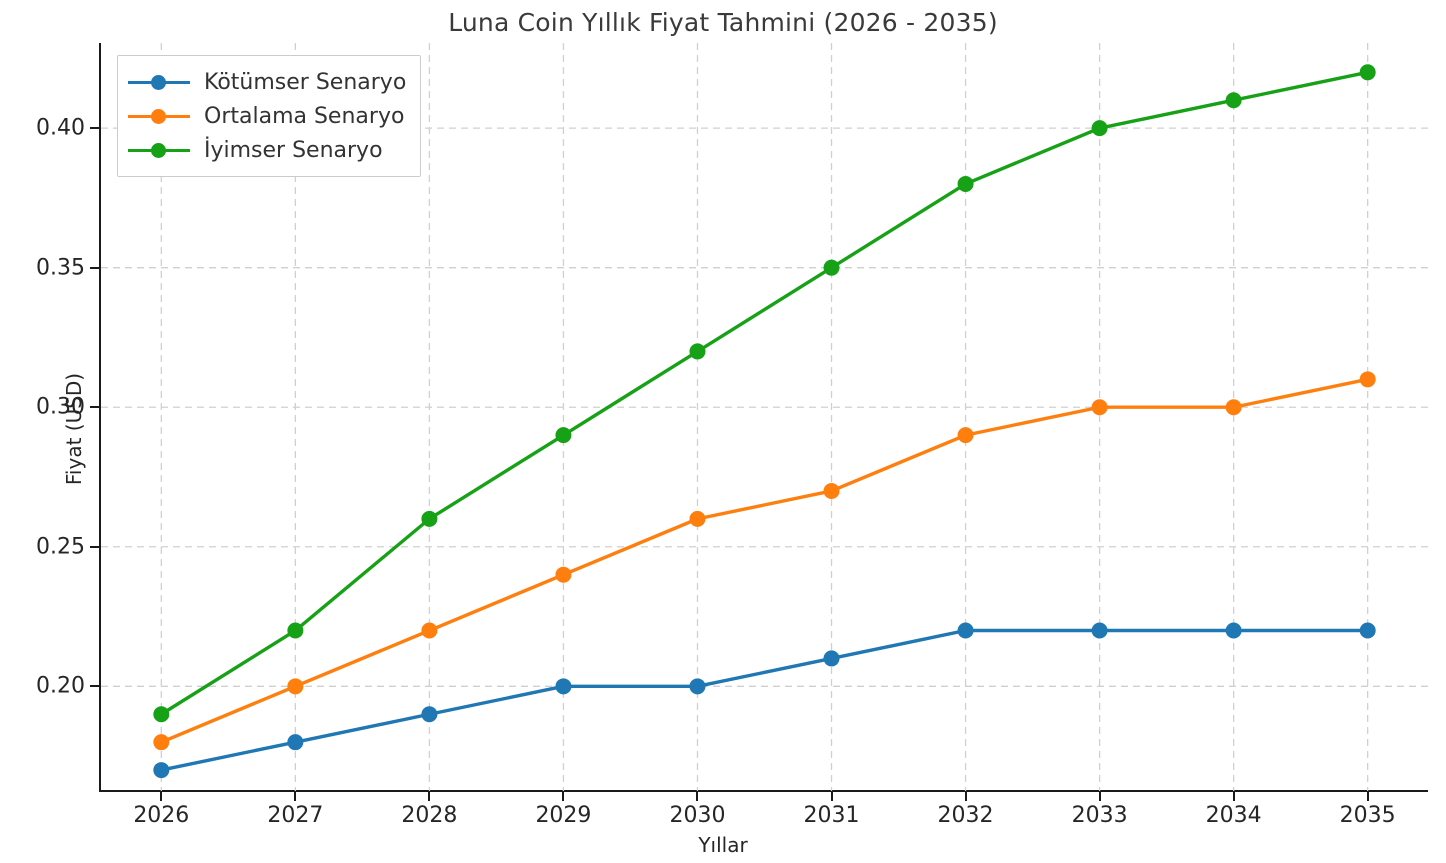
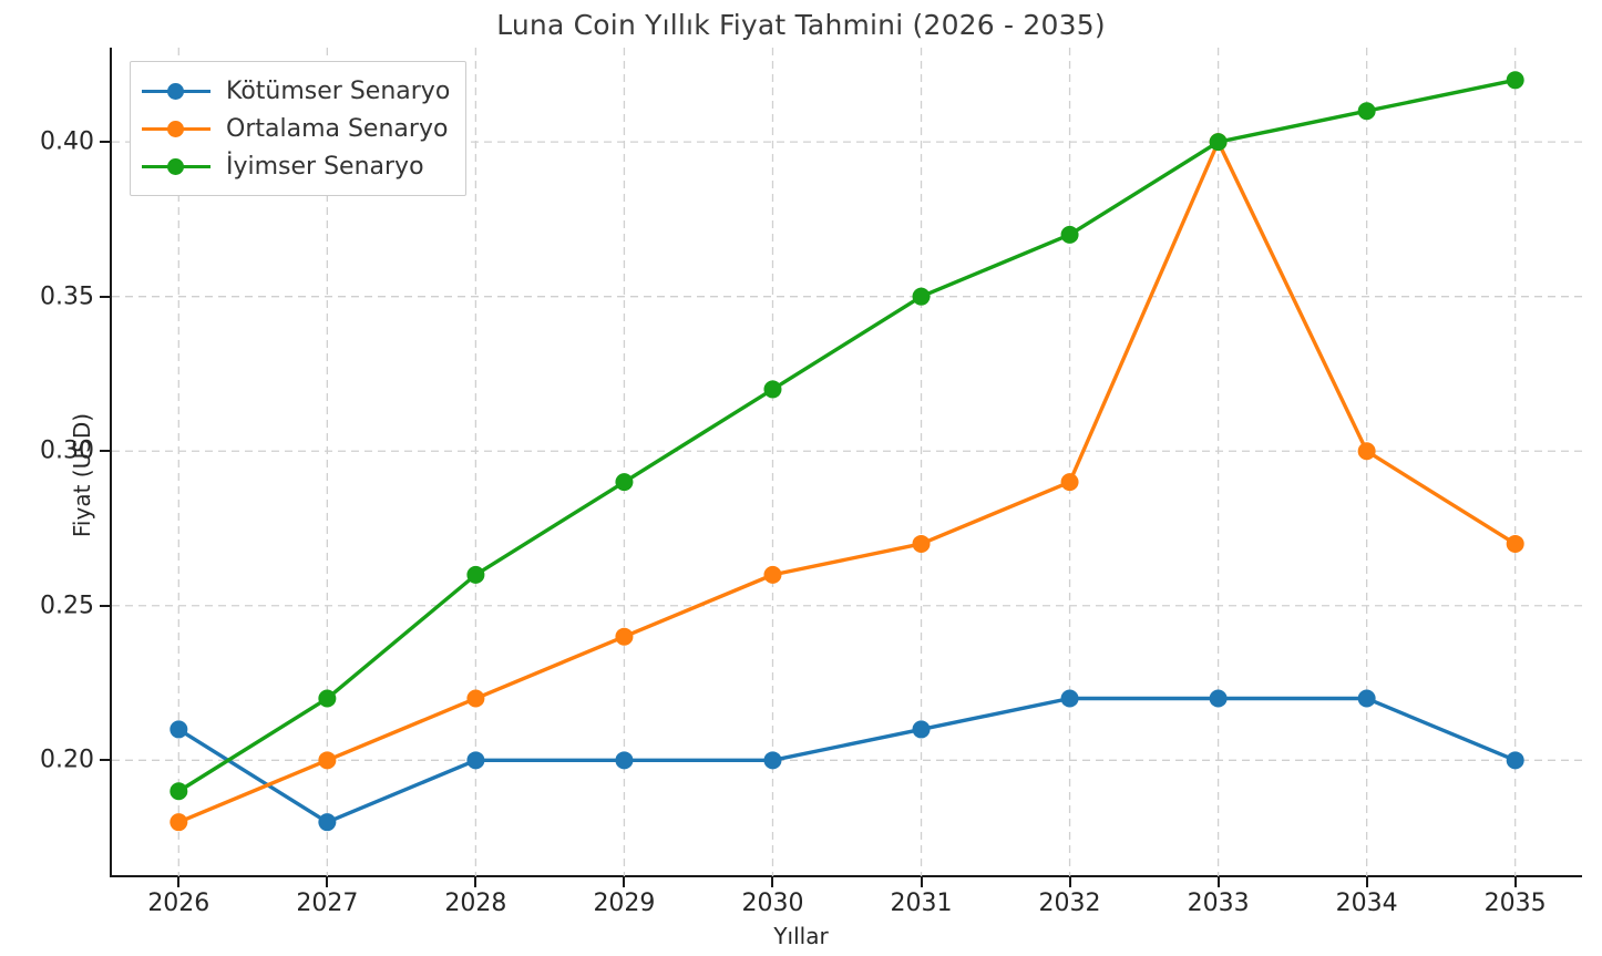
Kötümser Senaryo/2026: 0.17 -> 0.21
Kötümser Senaryo/2028: 0.19 -> 0.20
İyimser Senaryo/2032: 0.38 -> 0.37
Ortalama Senaryo/2033: 0.30 -> 0.40
Kötümser Senaryo/2035: 0.22 -> 0.20
Ortalama Senaryo/2035: 0.31 -> 0.27
